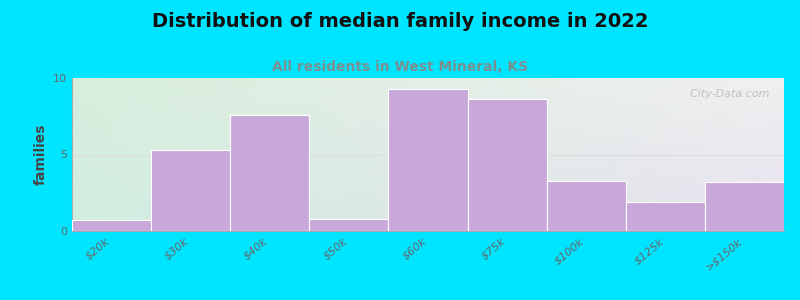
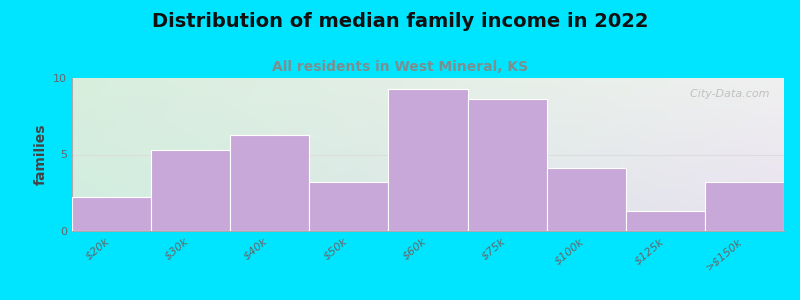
$20k: 0.7 -> 2.2
$40k: 7.6 -> 6.3
$50k: 0.8 -> 3.2
$100k: 3.3 -> 4.1
$125k: 1.9 -> 1.3
